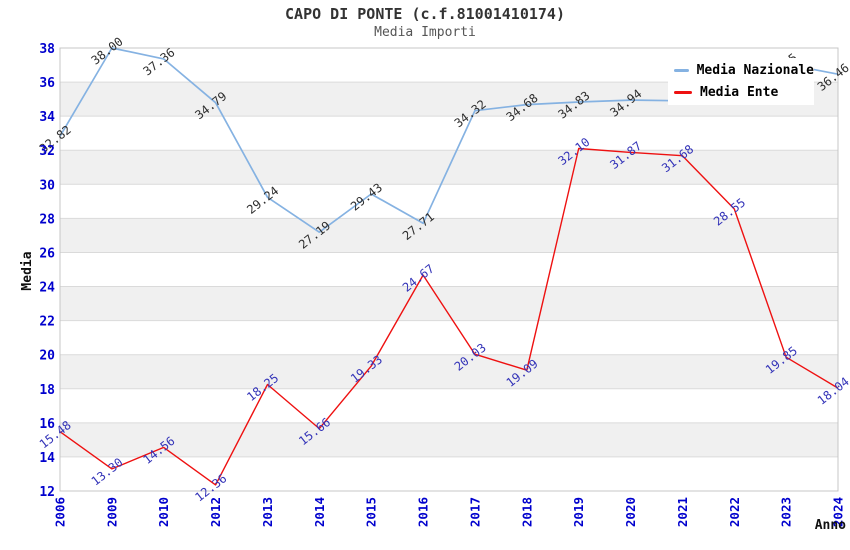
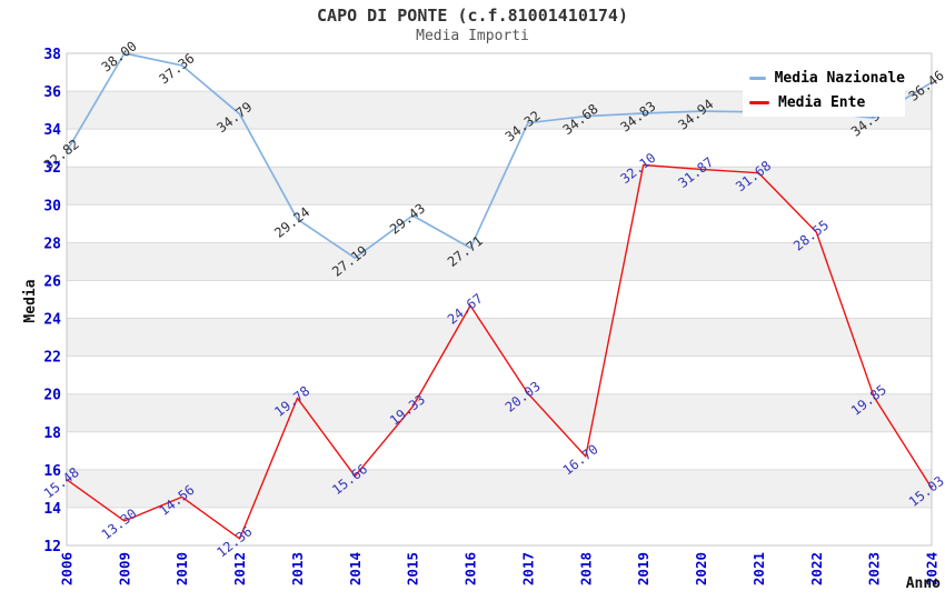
Media Ente/2013: 18.25 -> 19.78
Media Ente/2018: 19.09 -> 16.70
Media Nazionale/2023: 37.05 -> 34.59
Media Ente/2024: 18.04 -> 15.03
